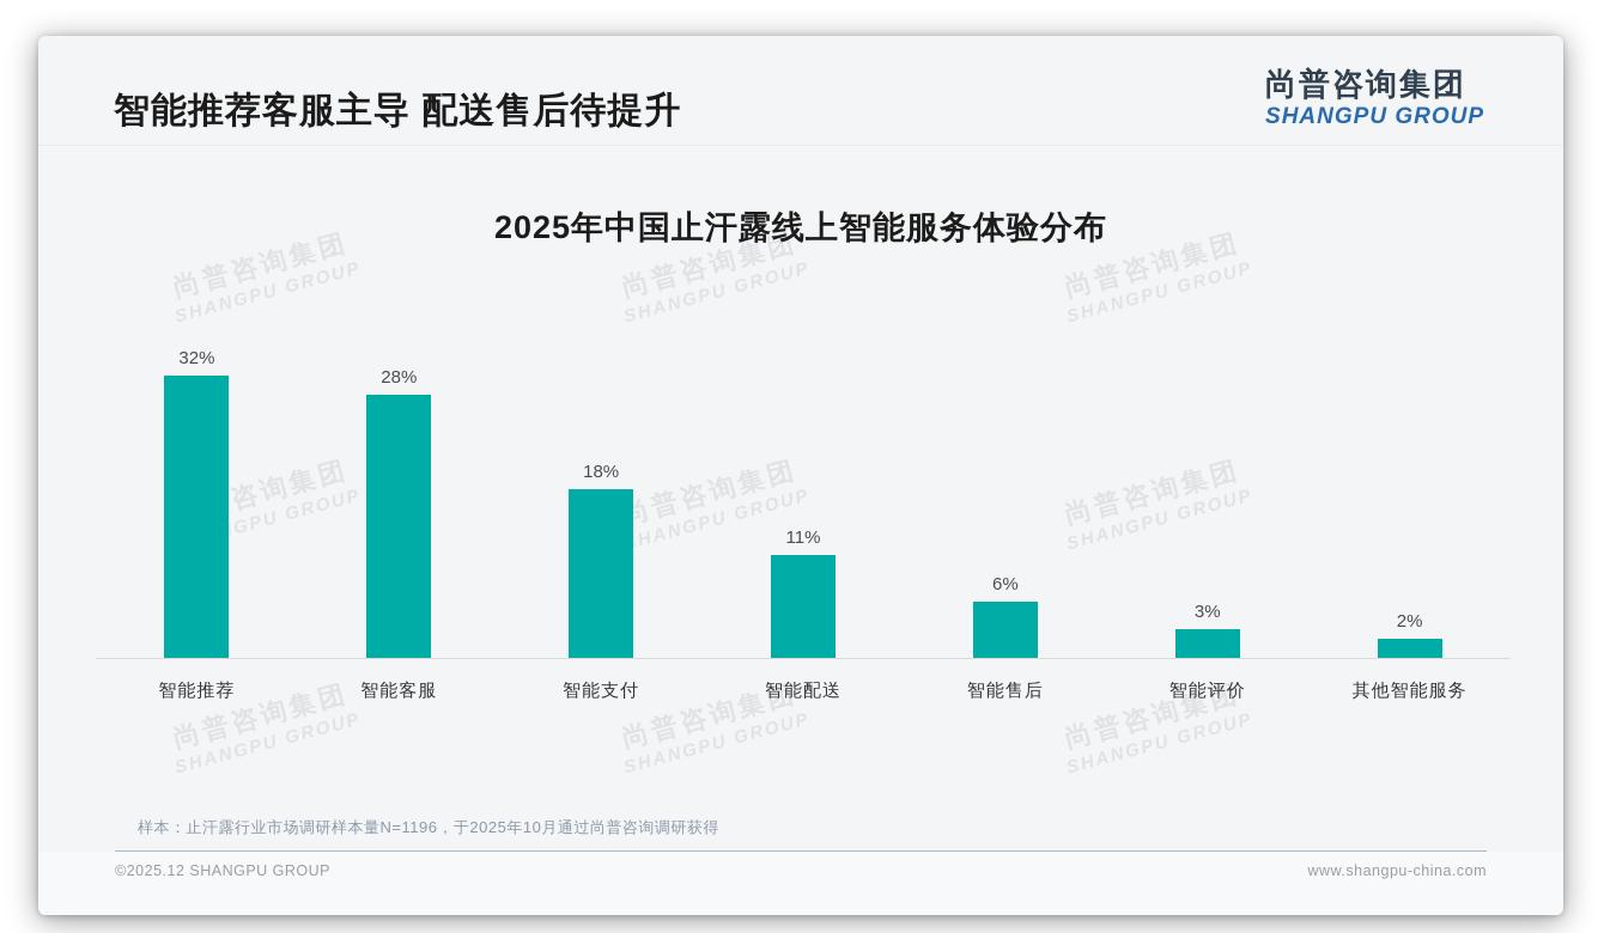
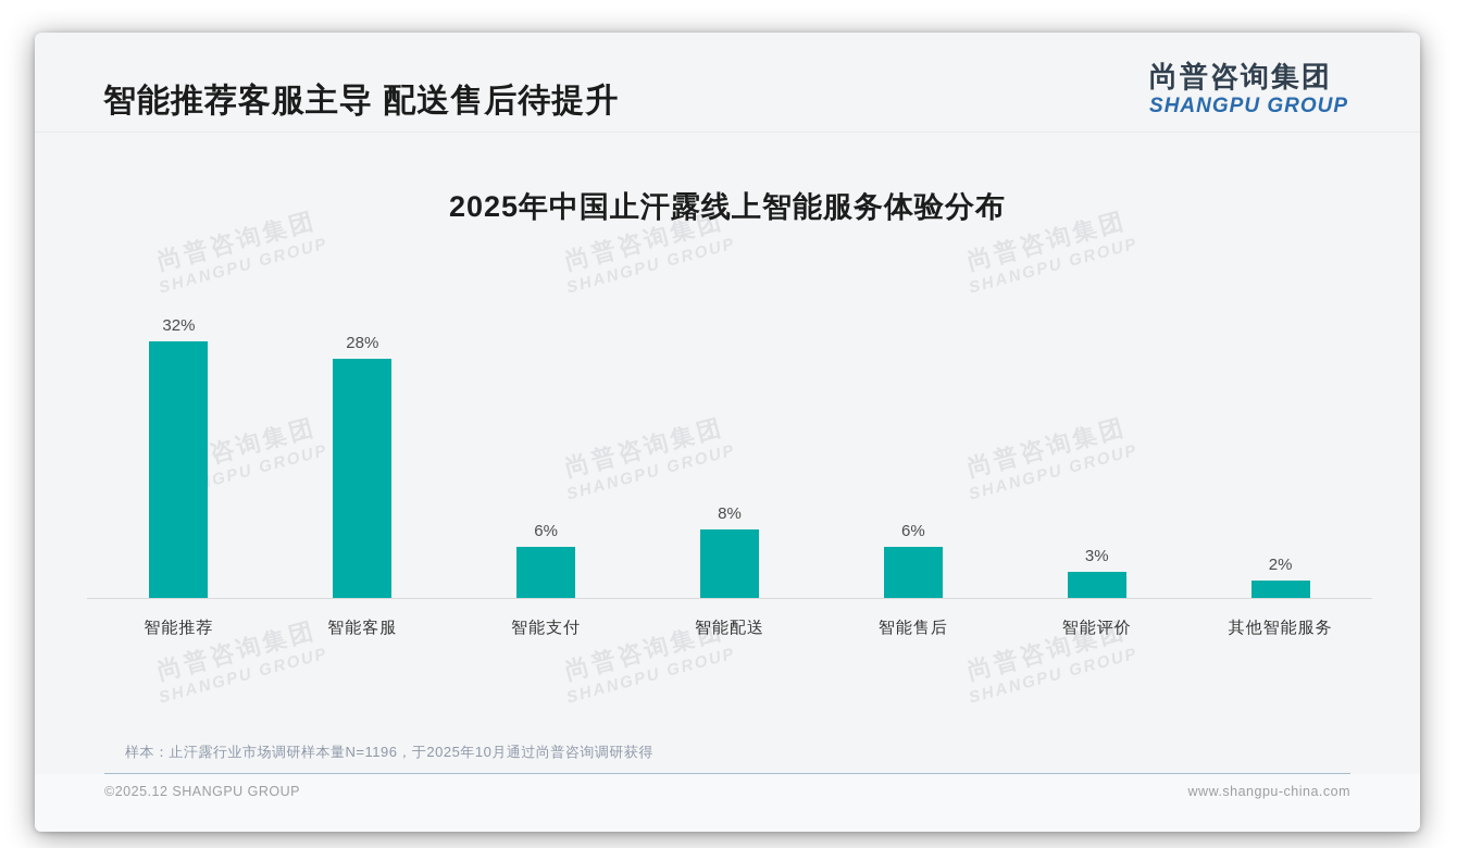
智能支付: 18% -> 6%
智能配送: 11% -> 8%
